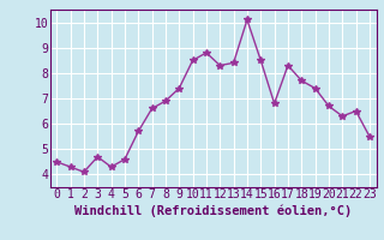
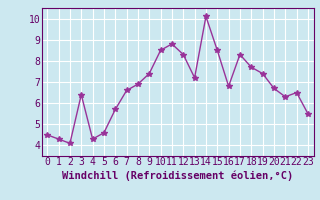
3: 4.7 -> 6.4
13: 8.4 -> 7.2
